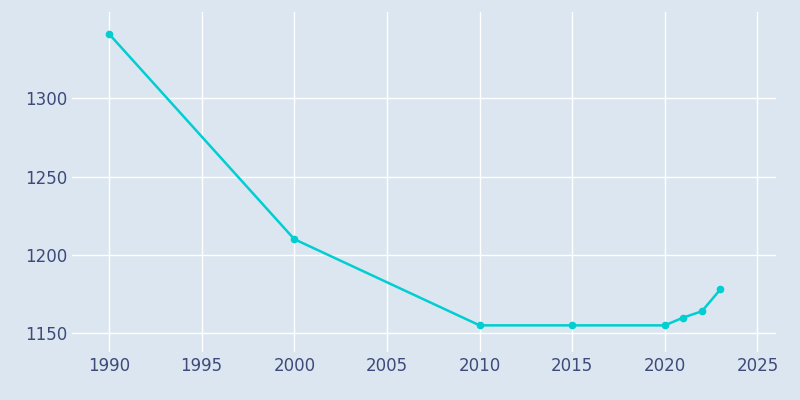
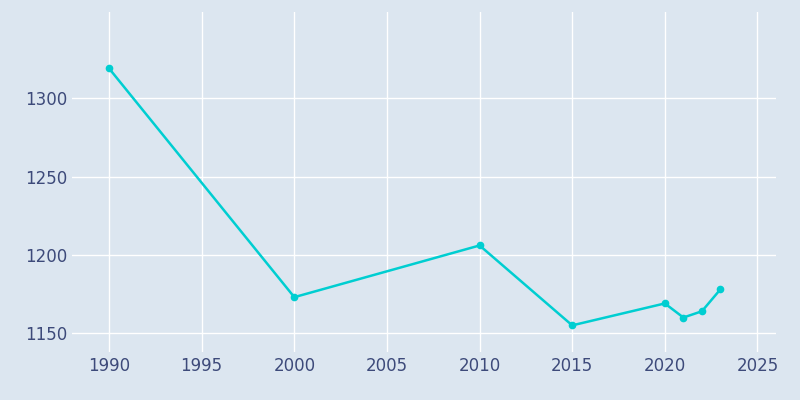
1990: 1341 -> 1319
2000: 1210 -> 1173
2010: 1155 -> 1206
2020: 1155 -> 1169
